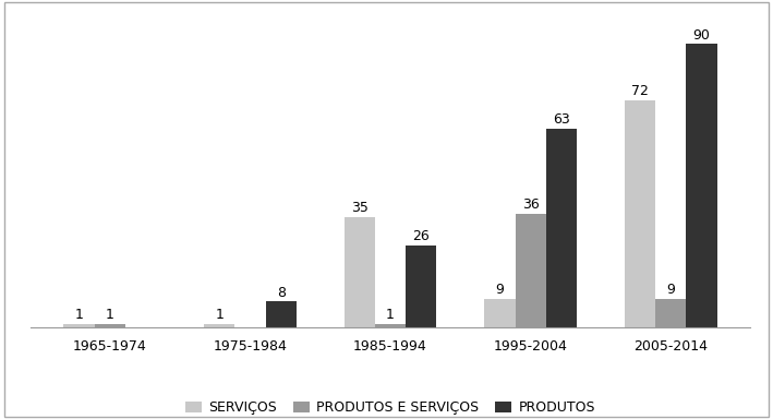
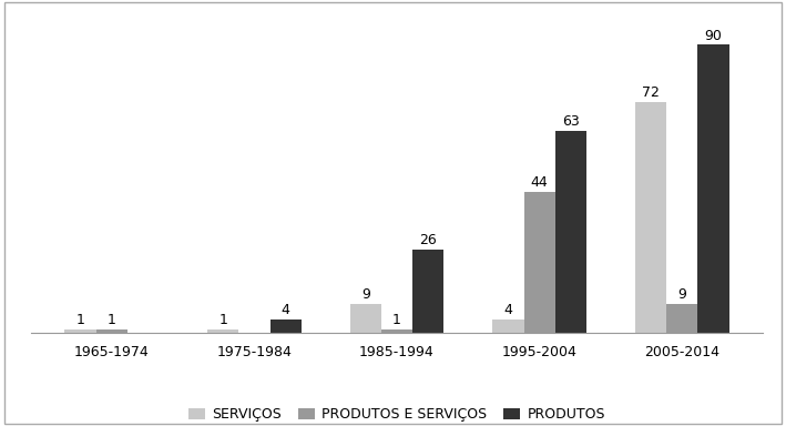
PRODUTOS/1975-1984: 8 -> 4
SERVIÇOS/1985-1994: 35 -> 9
SERVIÇOS/1995-2004: 9 -> 4
PRODUTOS E SERVIÇOS/1995-2004: 36 -> 44
